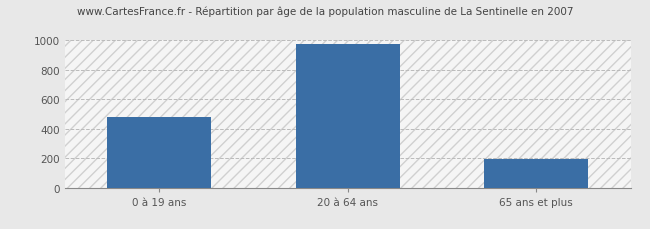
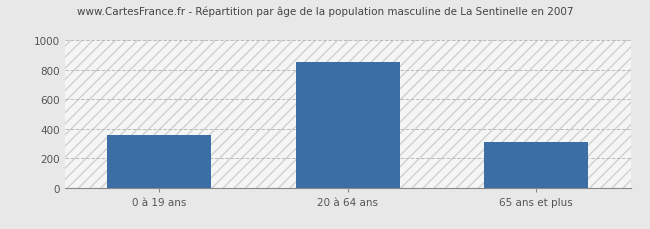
0 à 19 ans: 480 -> 360
20 à 64 ans: 980 -> 850
65 ans et plus: 200 -> 310
